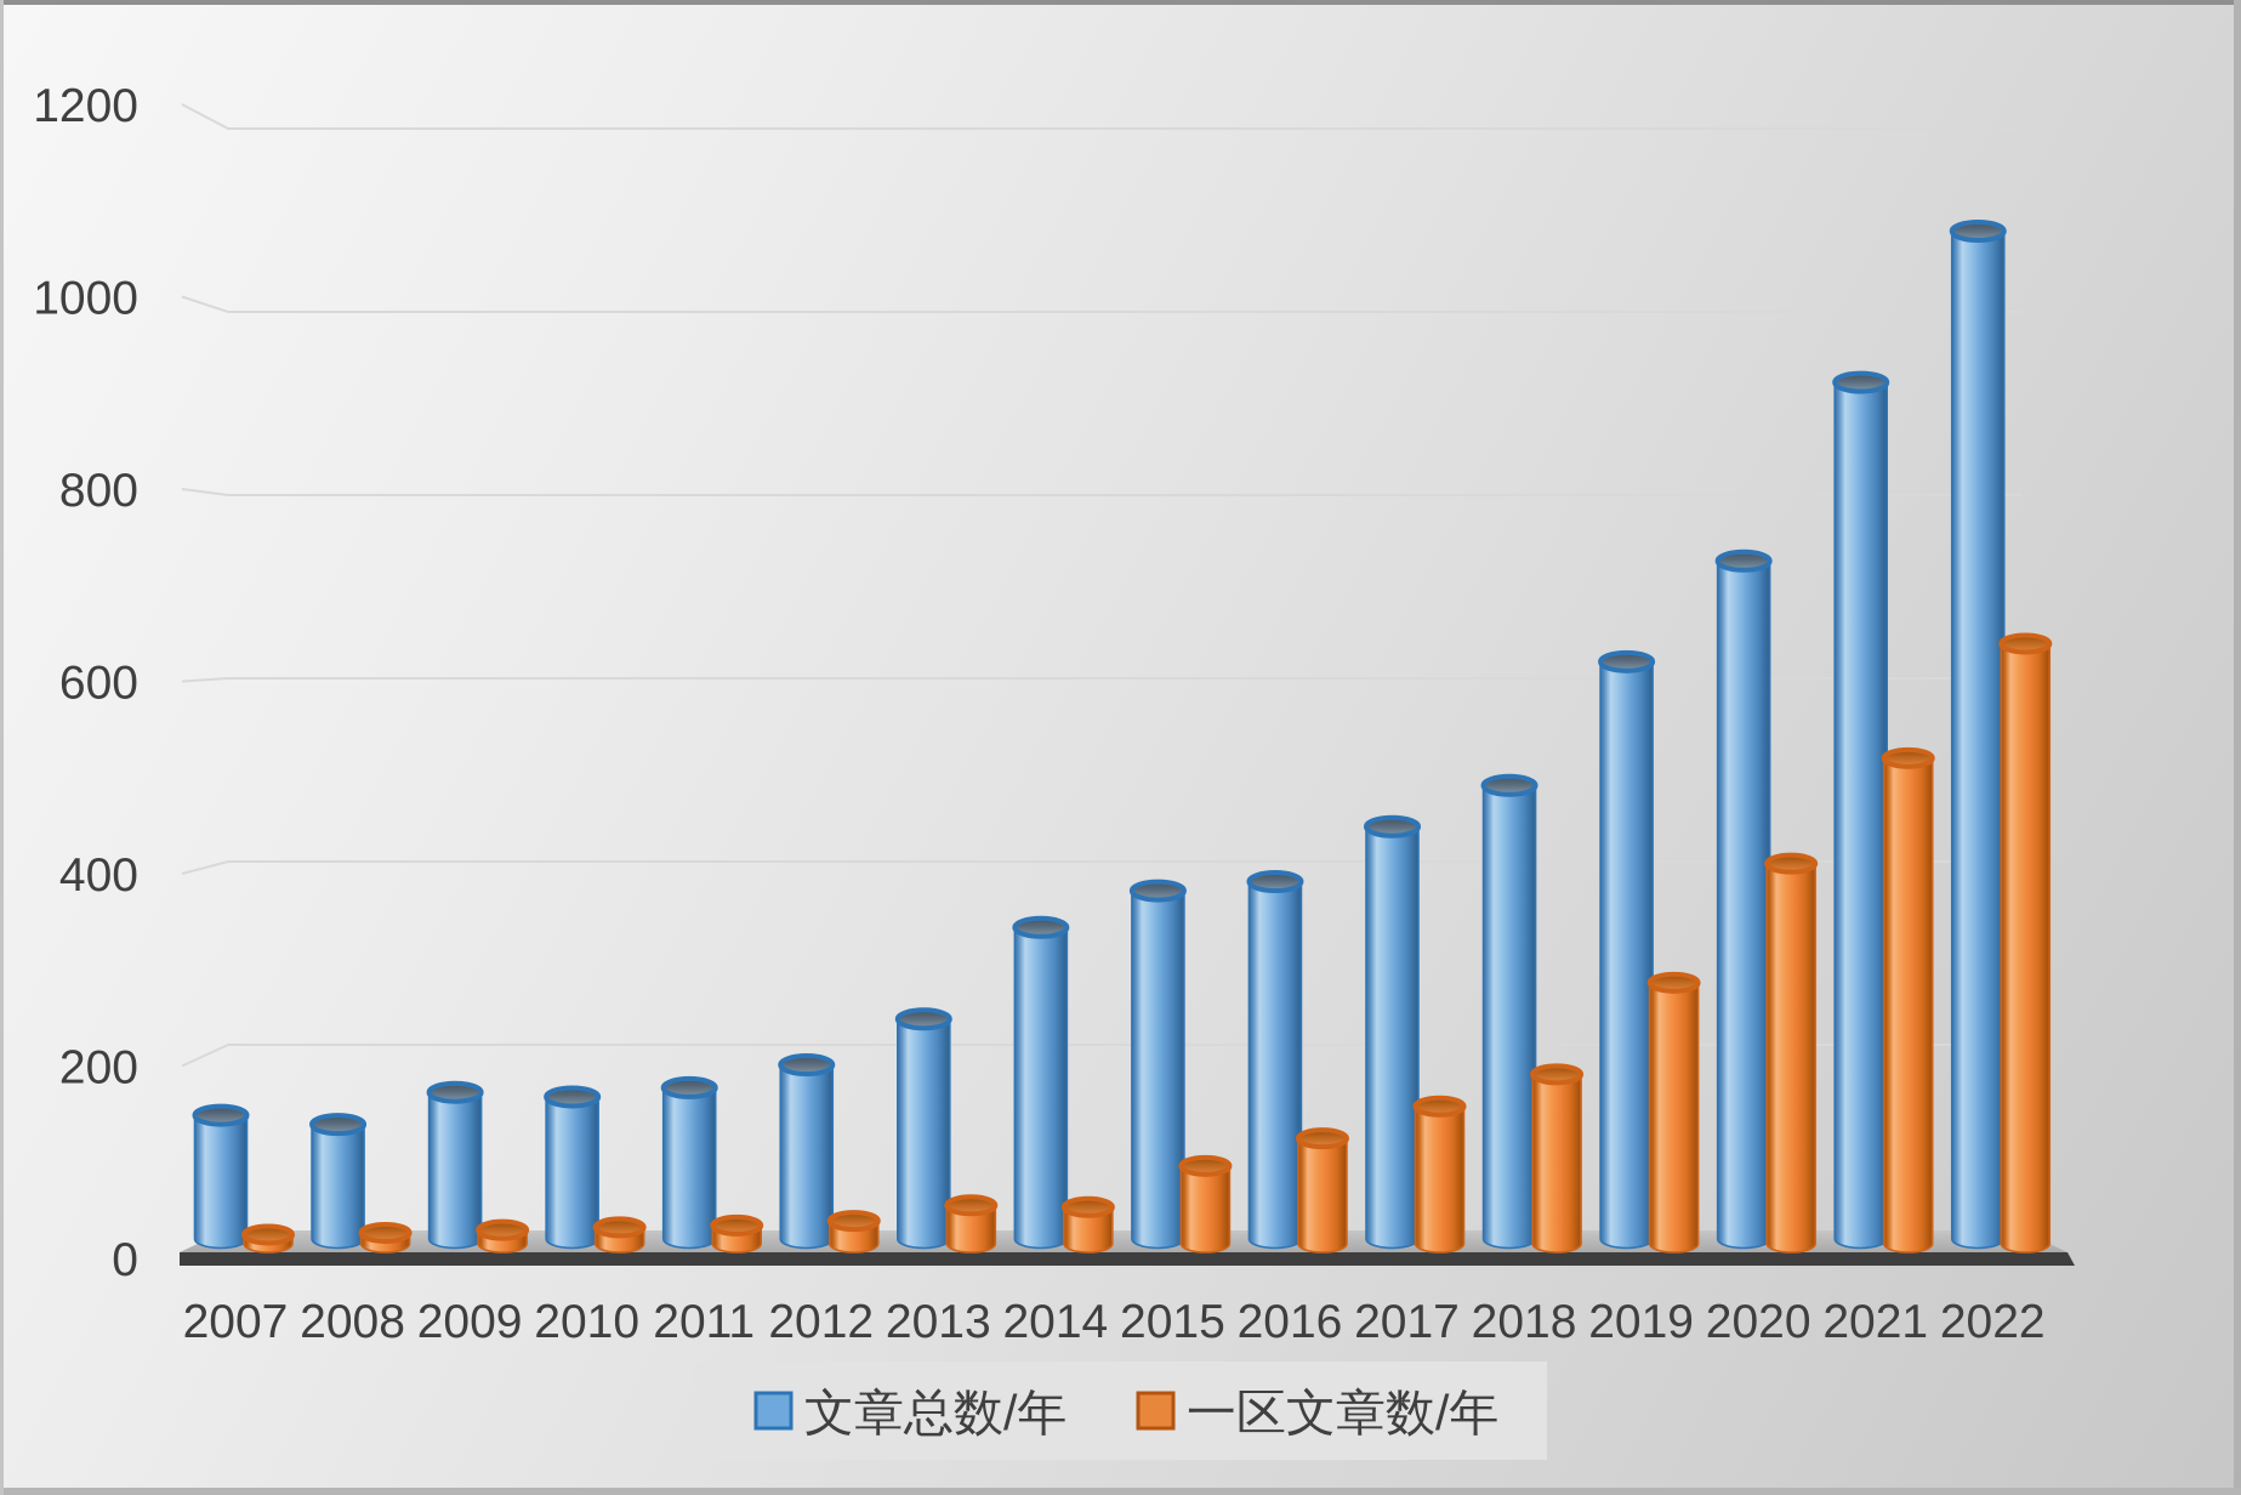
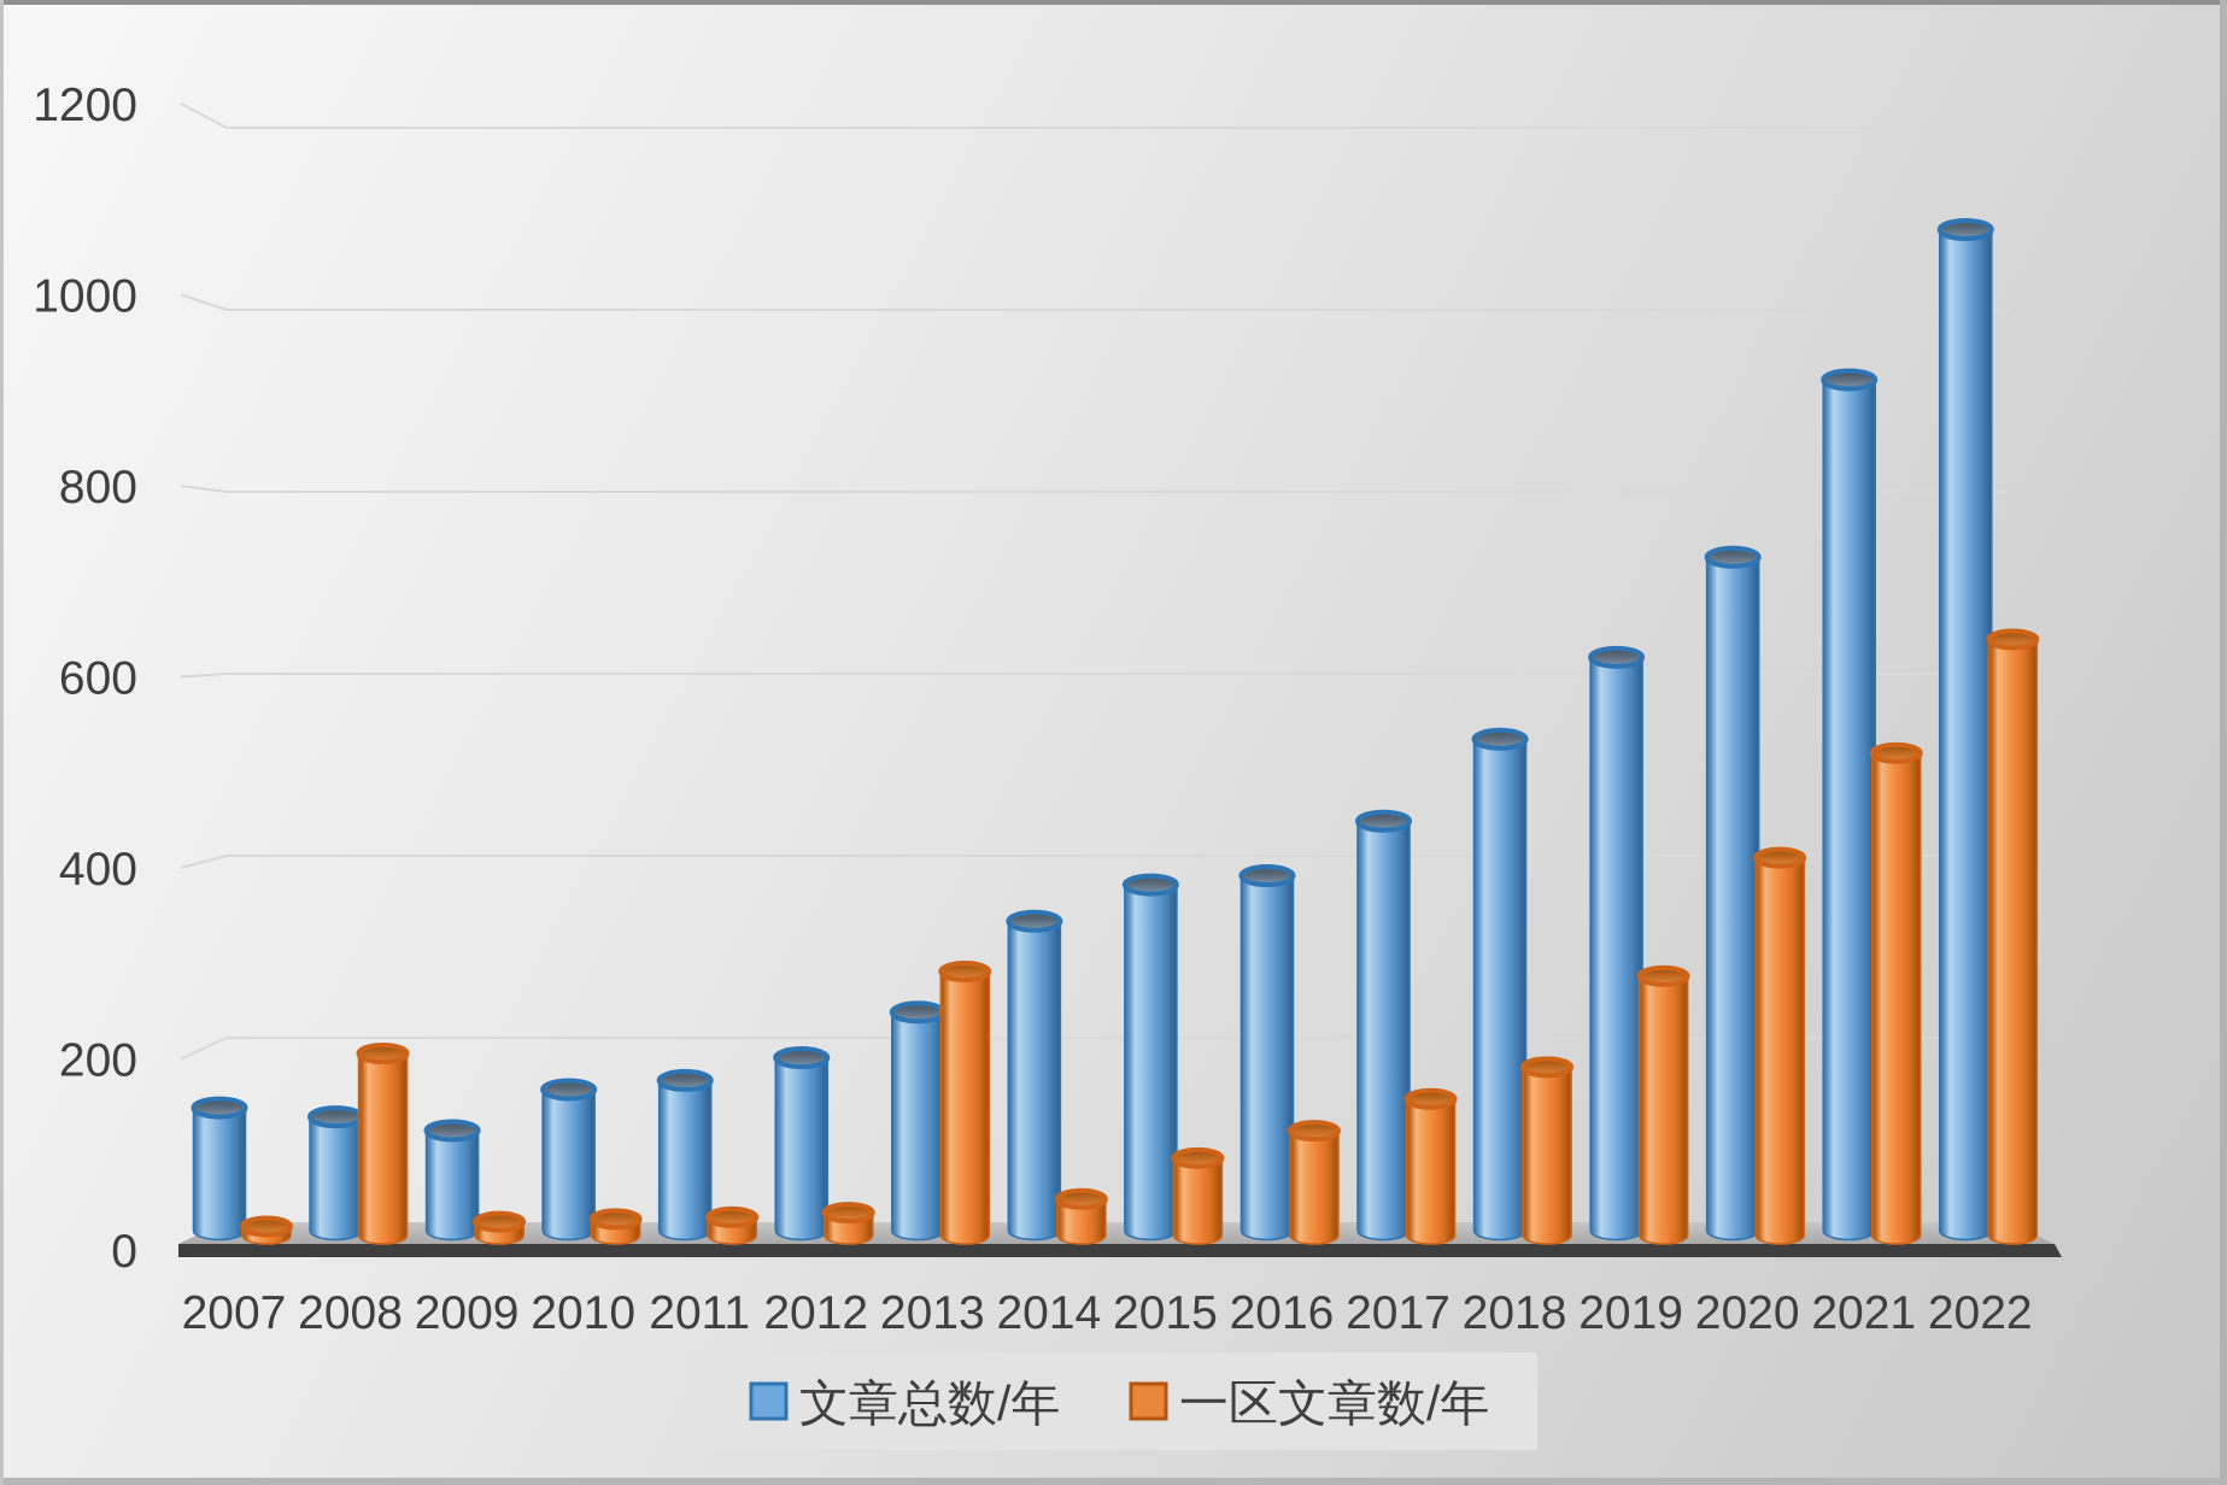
一区文章数/年/2008: 10 -> 200
文章总数/年/2009: 160 -> 110
一区文章数/年/2013: 40 -> 290
文章总数/年/2018: 500 -> 540
